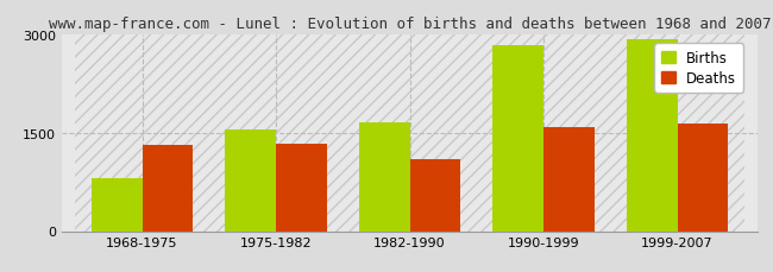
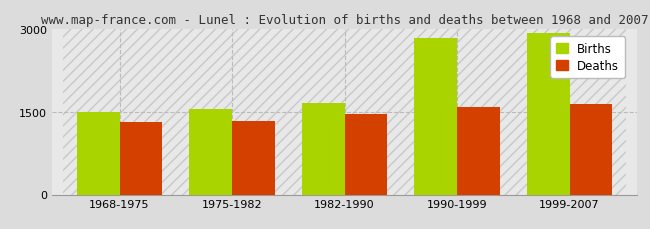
Births/1968-1975: 800 -> 1500
Deaths/1982-1990: 1100 -> 1460
